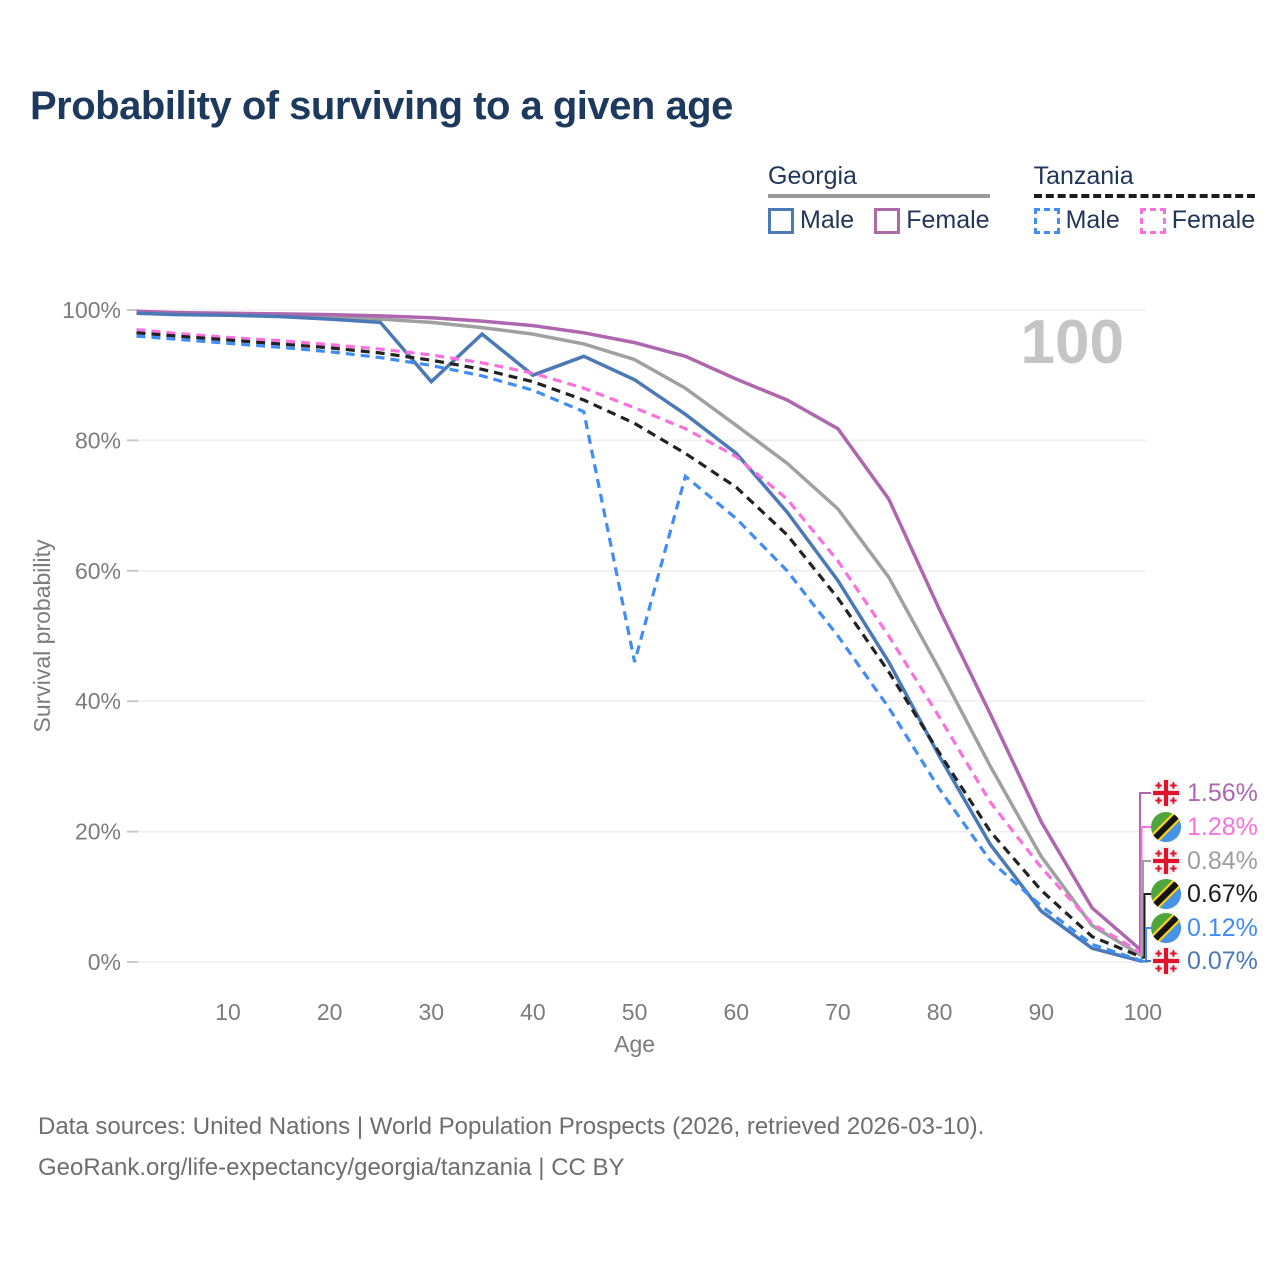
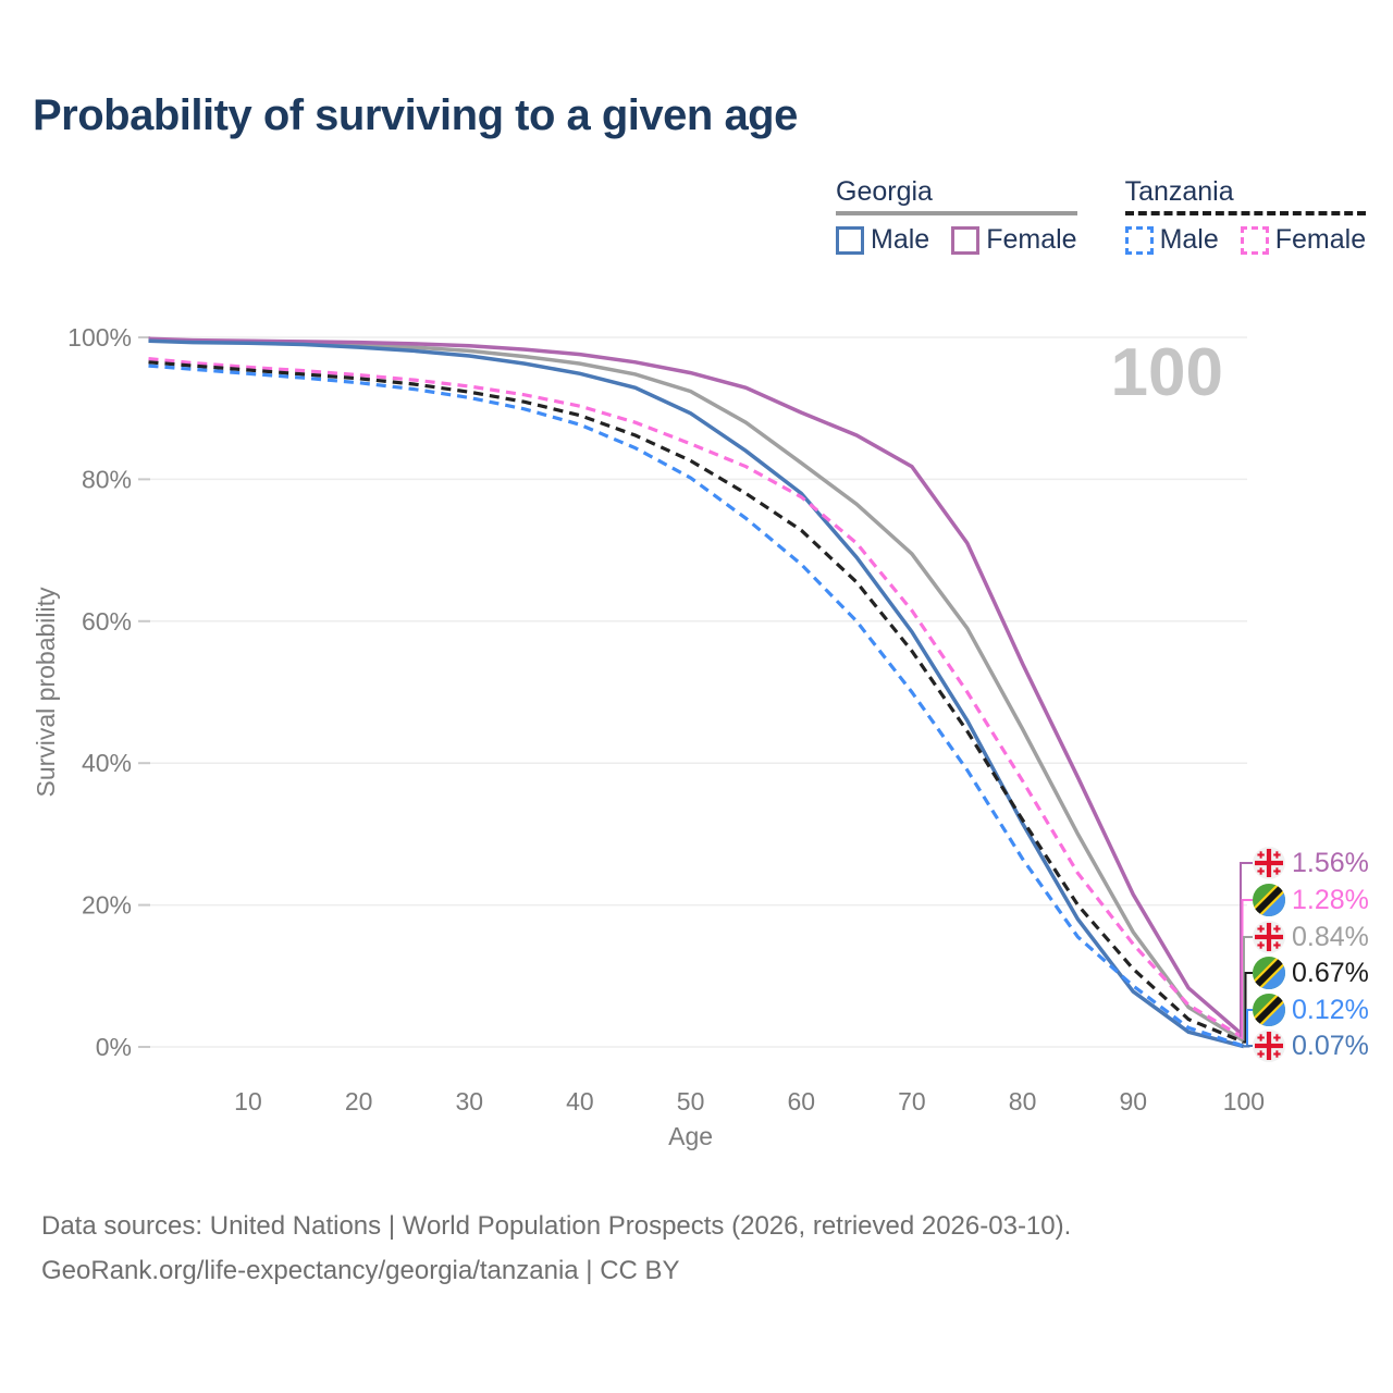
Georgia Male/30: 89% -> 97%
Georgia Male/40: 90% -> 95%
Tanzania Male/50: 46% -> 80%
